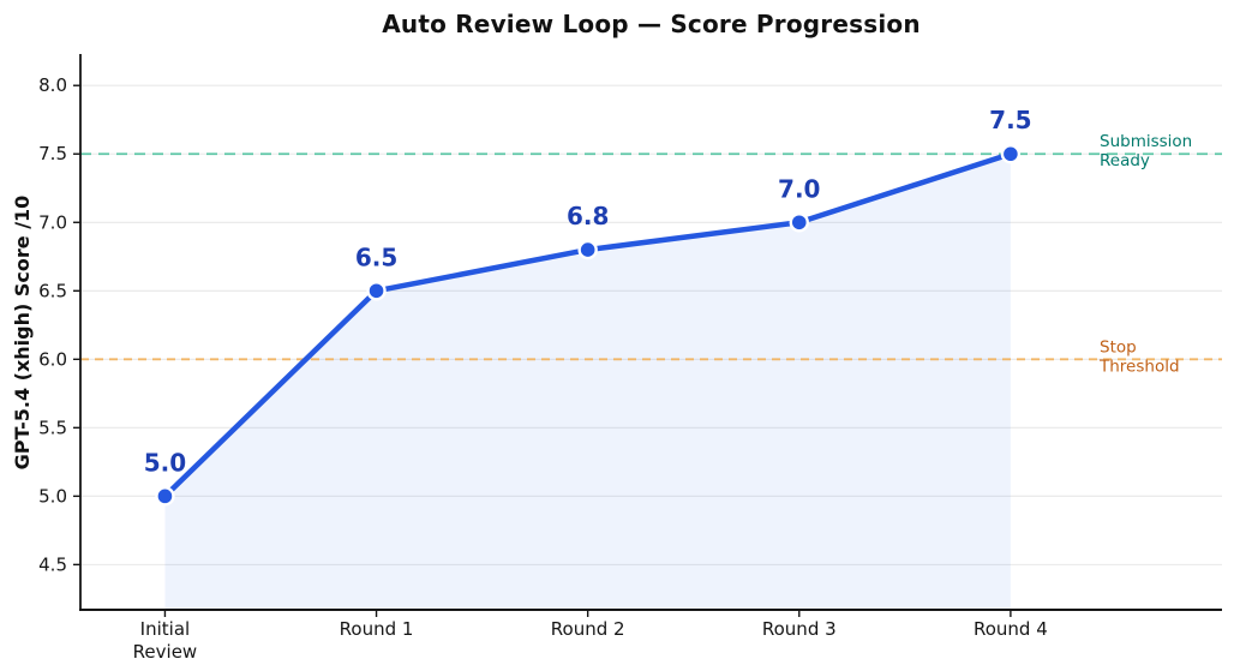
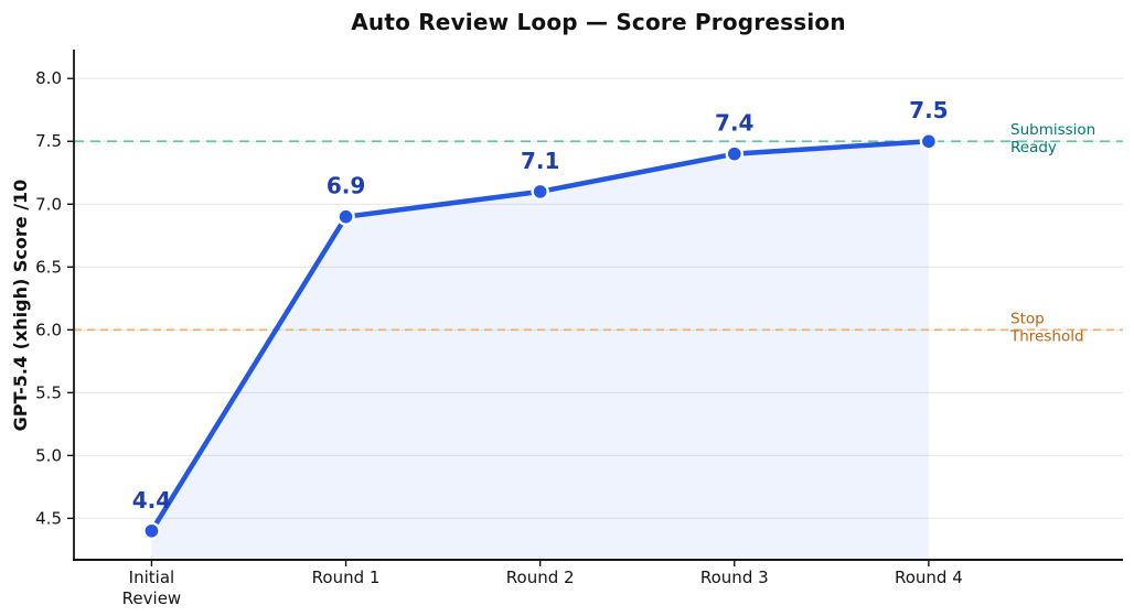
Initial Review: 5.0 -> 4.4
Round 1: 6.5 -> 6.9
Round 2: 6.8 -> 7.1
Round 3: 7.0 -> 7.4
